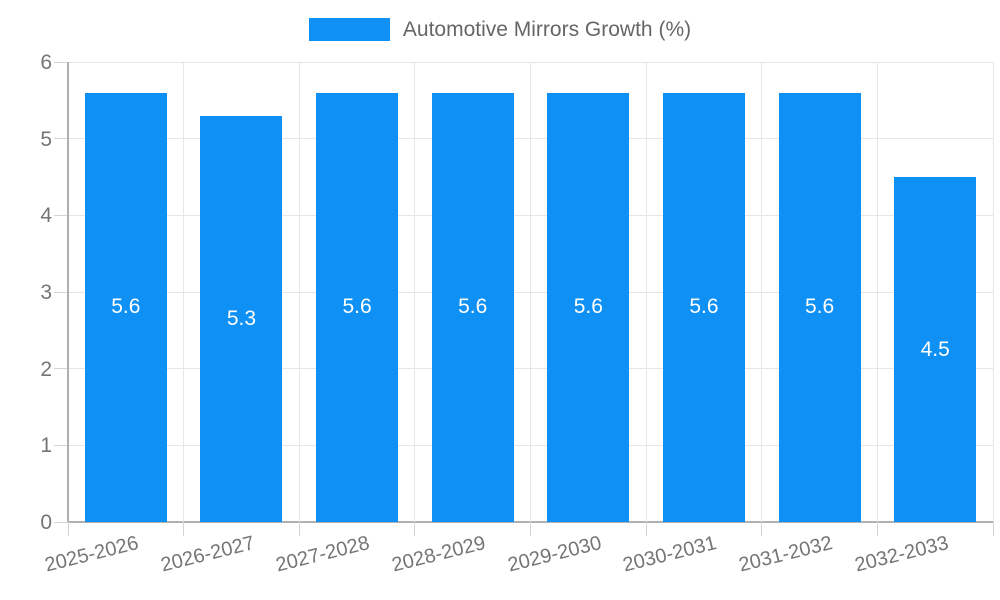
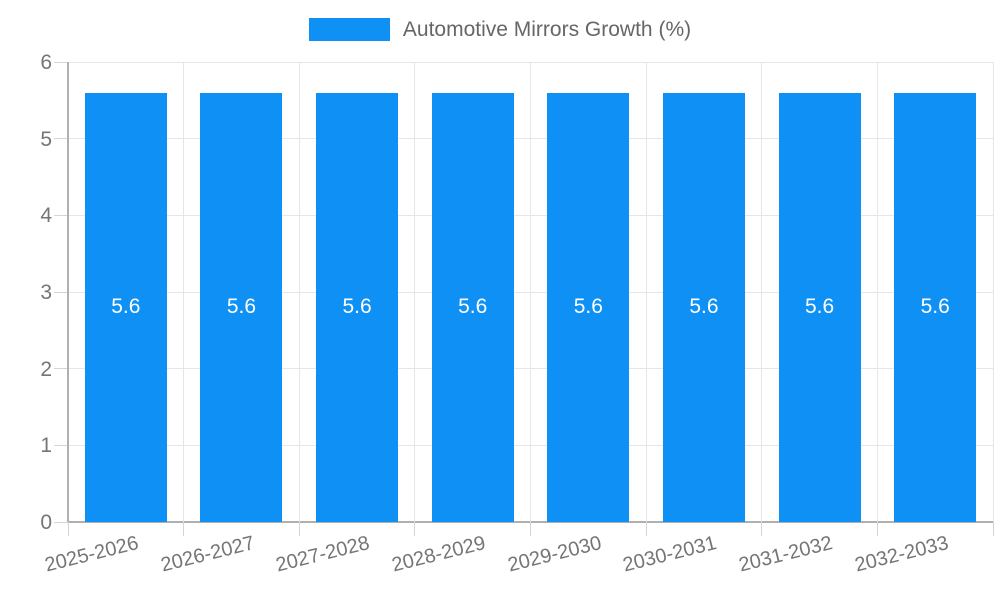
2026-2027: 5.3 -> 5.6
2032-2033: 4.5 -> 5.6
